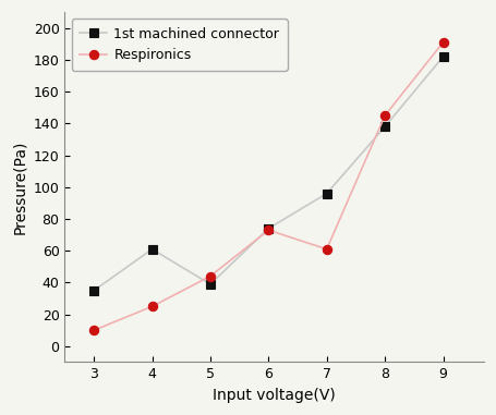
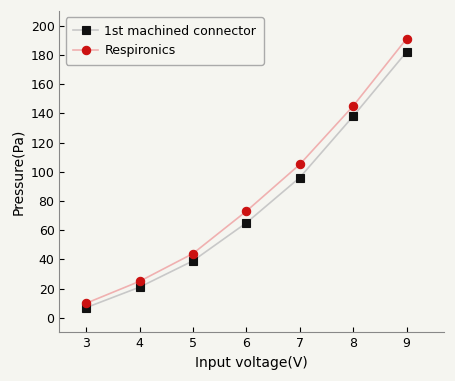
1st machined connector/3: 35 -> 7
1st machined connector/4: 61 -> 21
1st machined connector/6: 74 -> 65
Respironics/7: 61 -> 105
